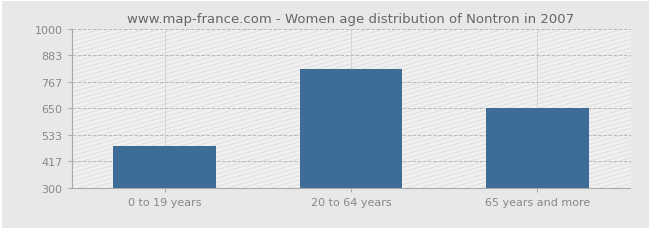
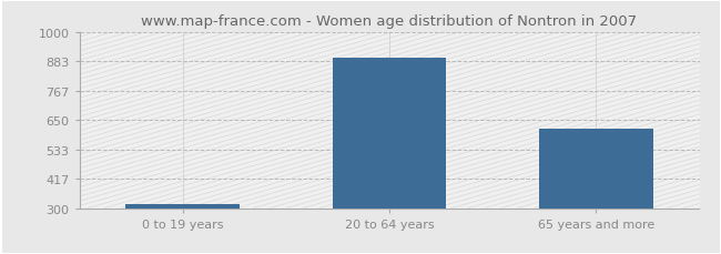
0 to 19 years: 485 -> 318
20 to 64 years: 825 -> 896
65 years and more: 650 -> 614
